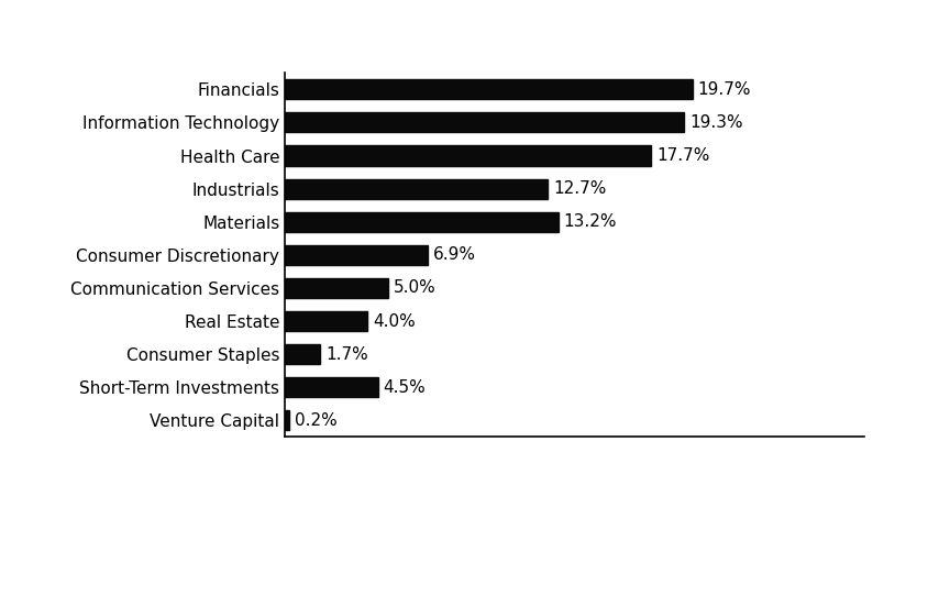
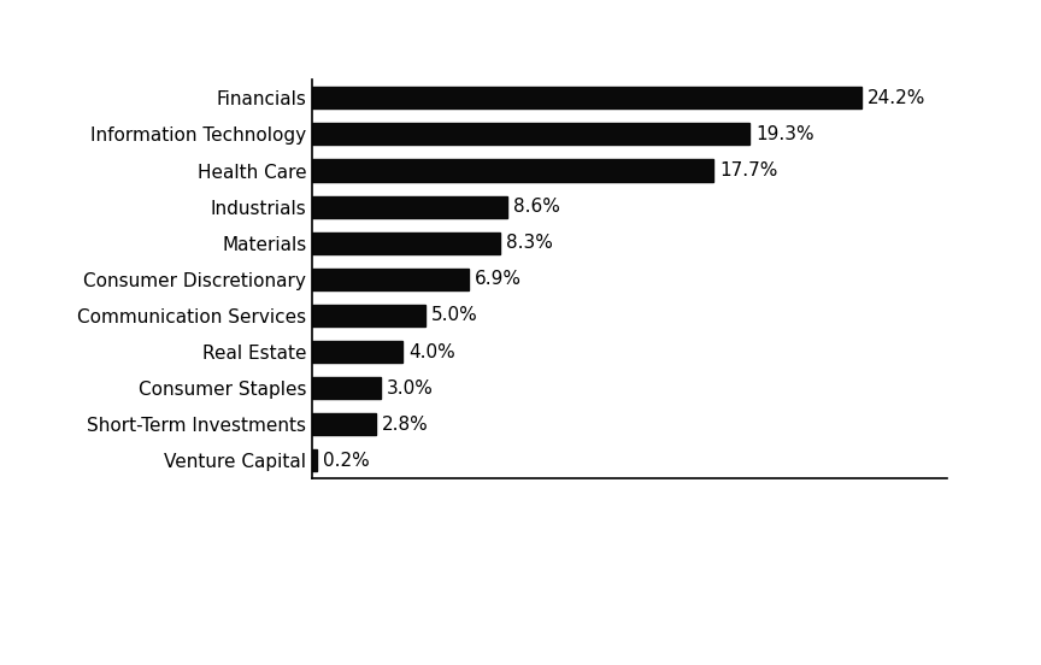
Financials: 19.7% -> 24.2%
Industrials: 12.7% -> 8.6%
Materials: 13.2% -> 8.3%
Consumer Staples: 1.7% -> 3.0%
Short-Term Investments: 4.5% -> 2.8%
